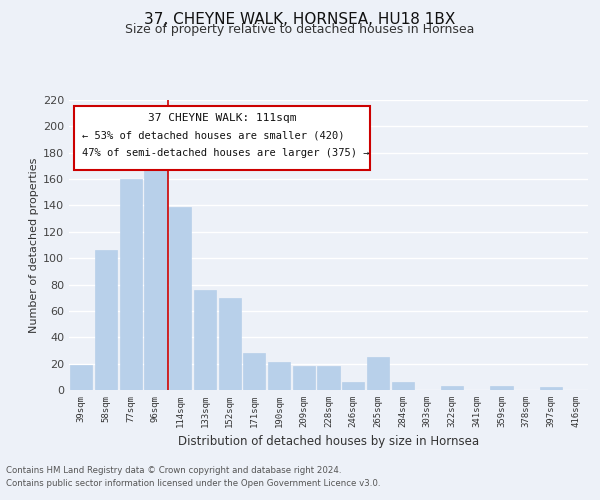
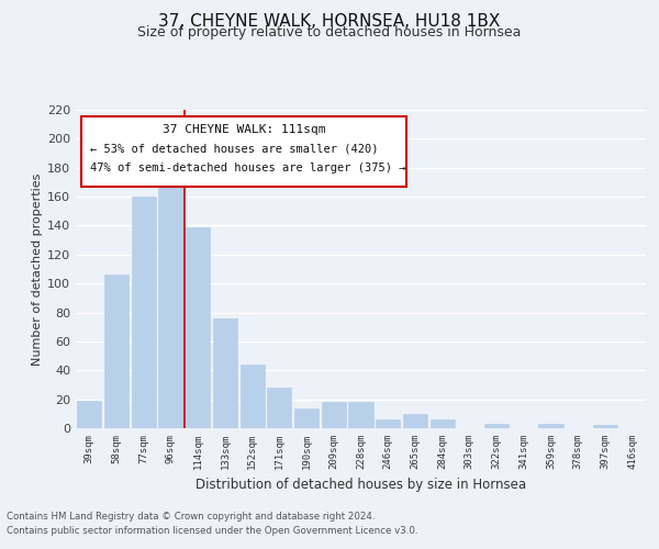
152sqm: 70 -> 44
190sqm: 21 -> 14
265sqm: 25 -> 10
